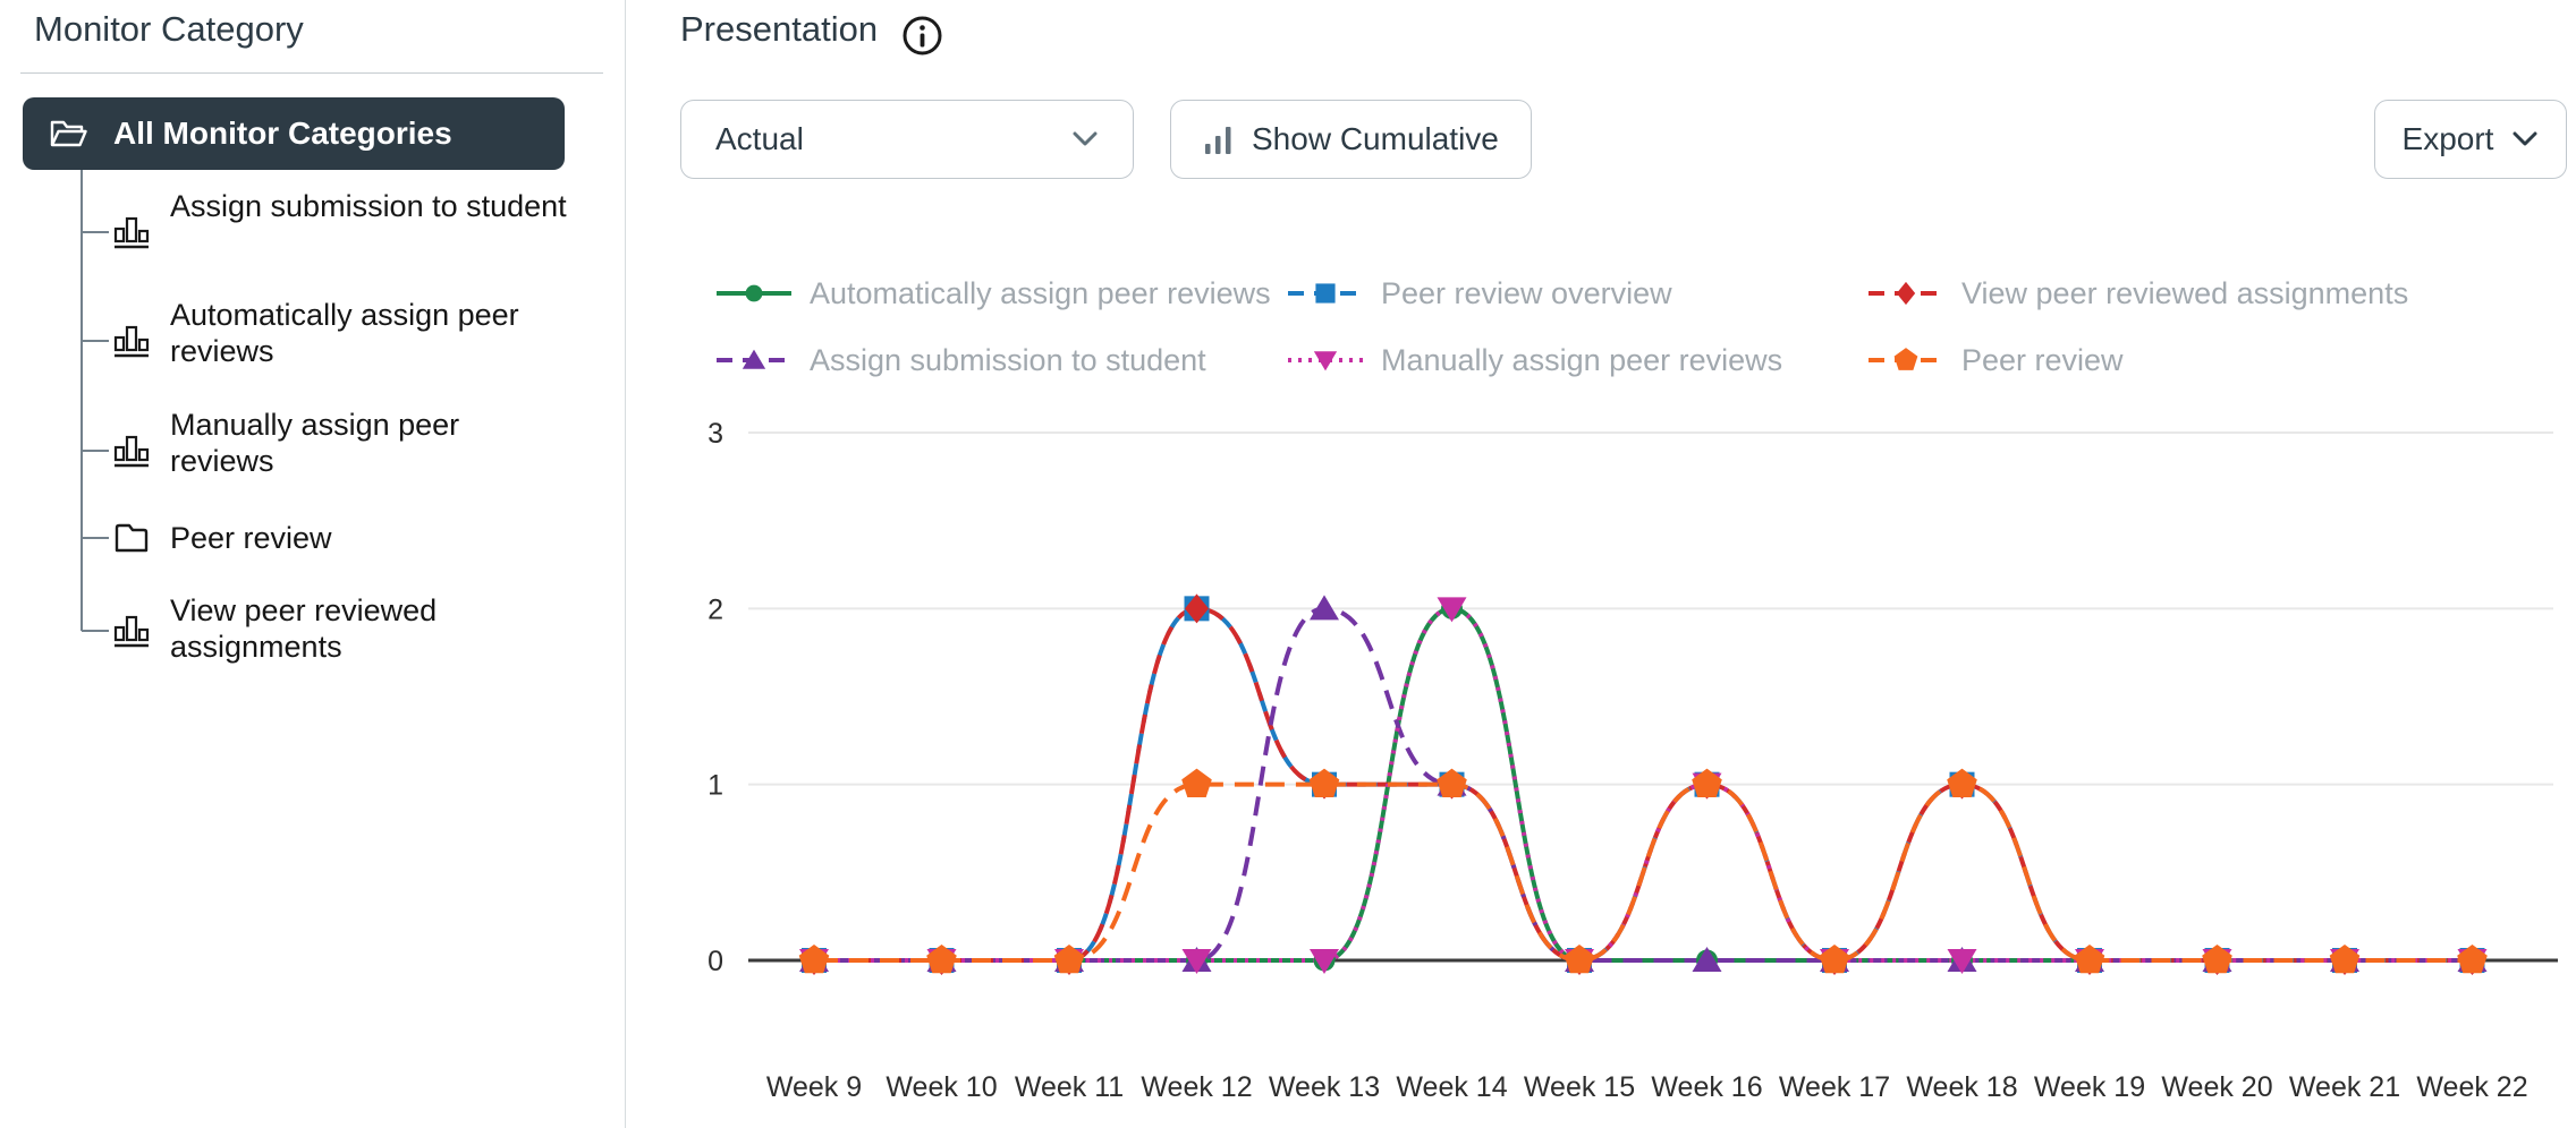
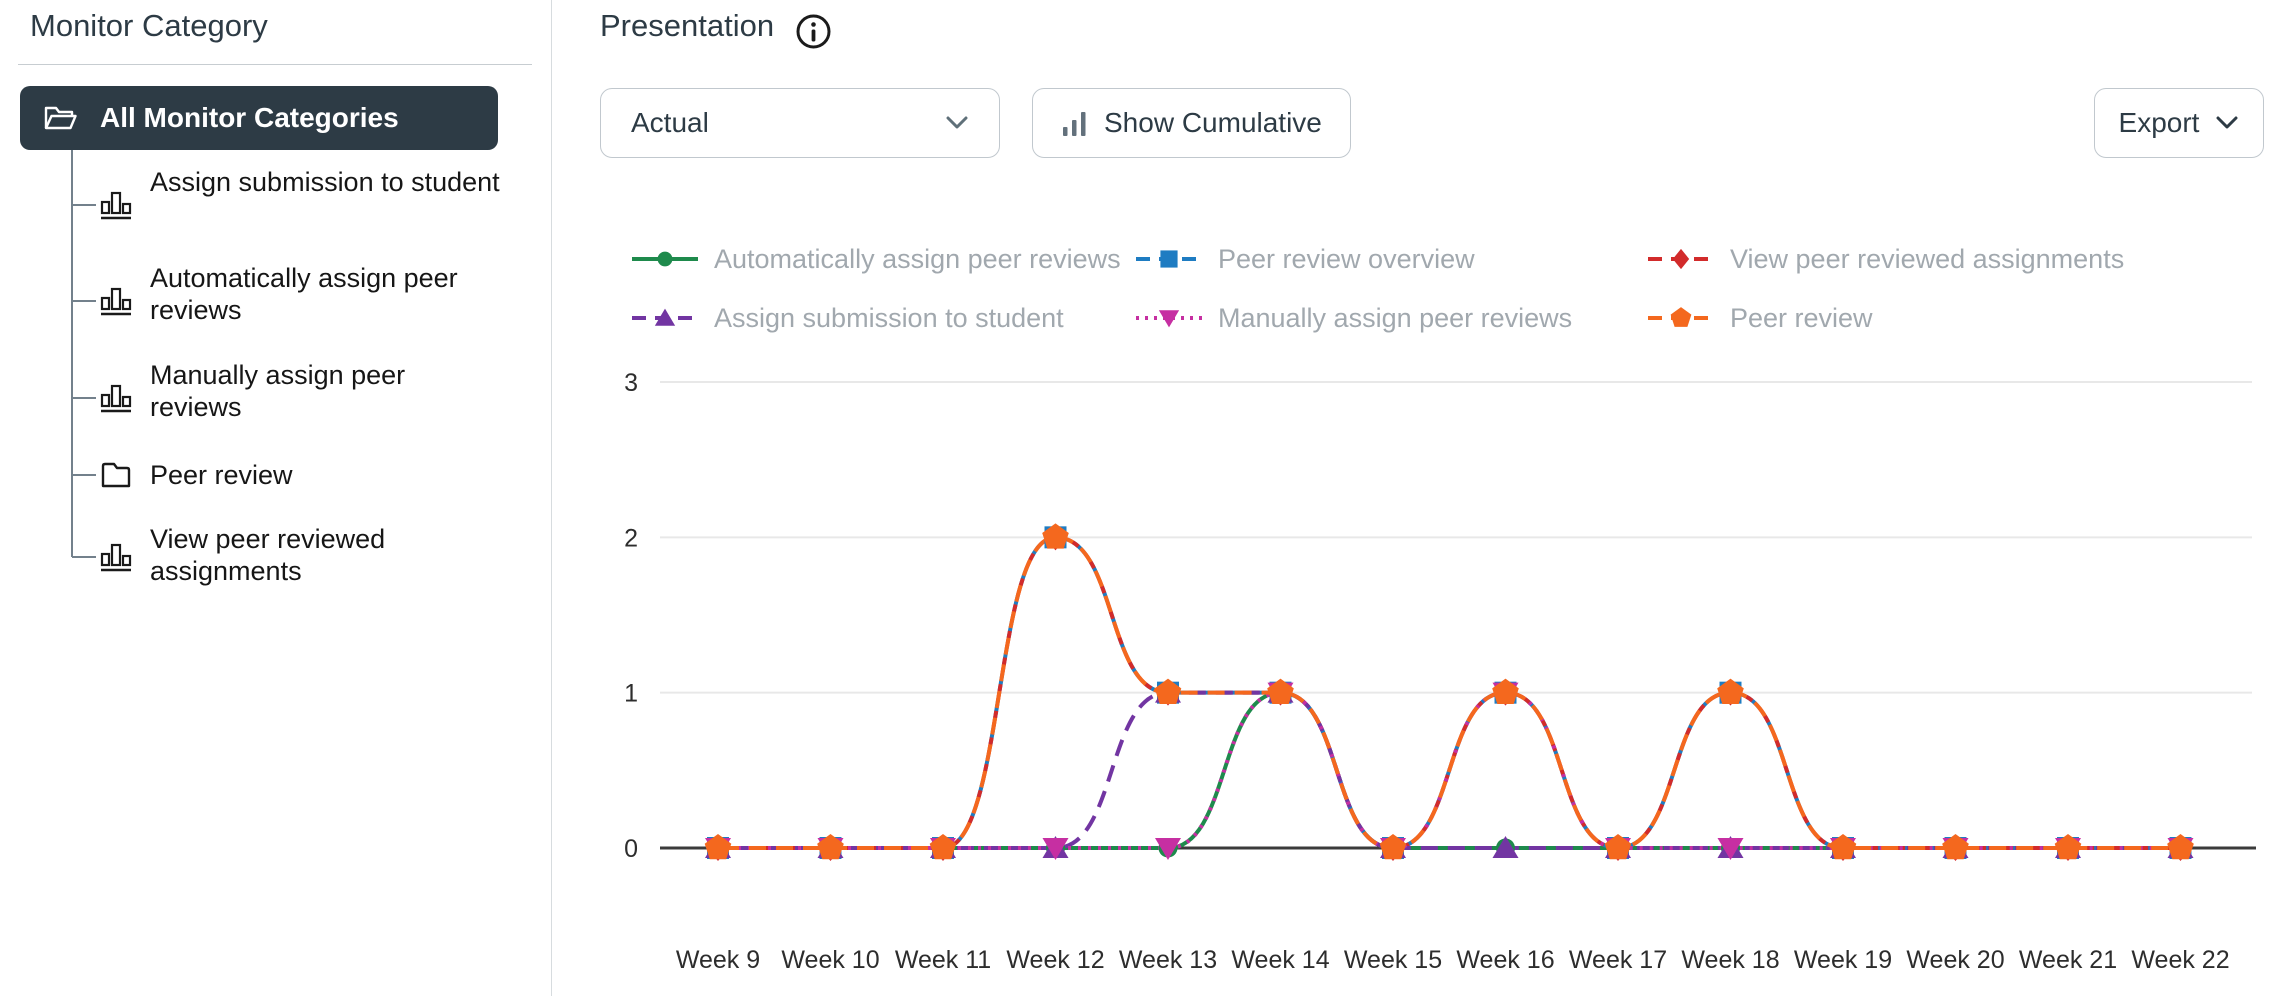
Peer review/Week 12: 1 -> 2
Assign submission to student/Week 13: 2 -> 1
Automatically assign peer reviews/Week 14: 2 -> 1
Manually assign peer reviews/Week 14: 2 -> 1
